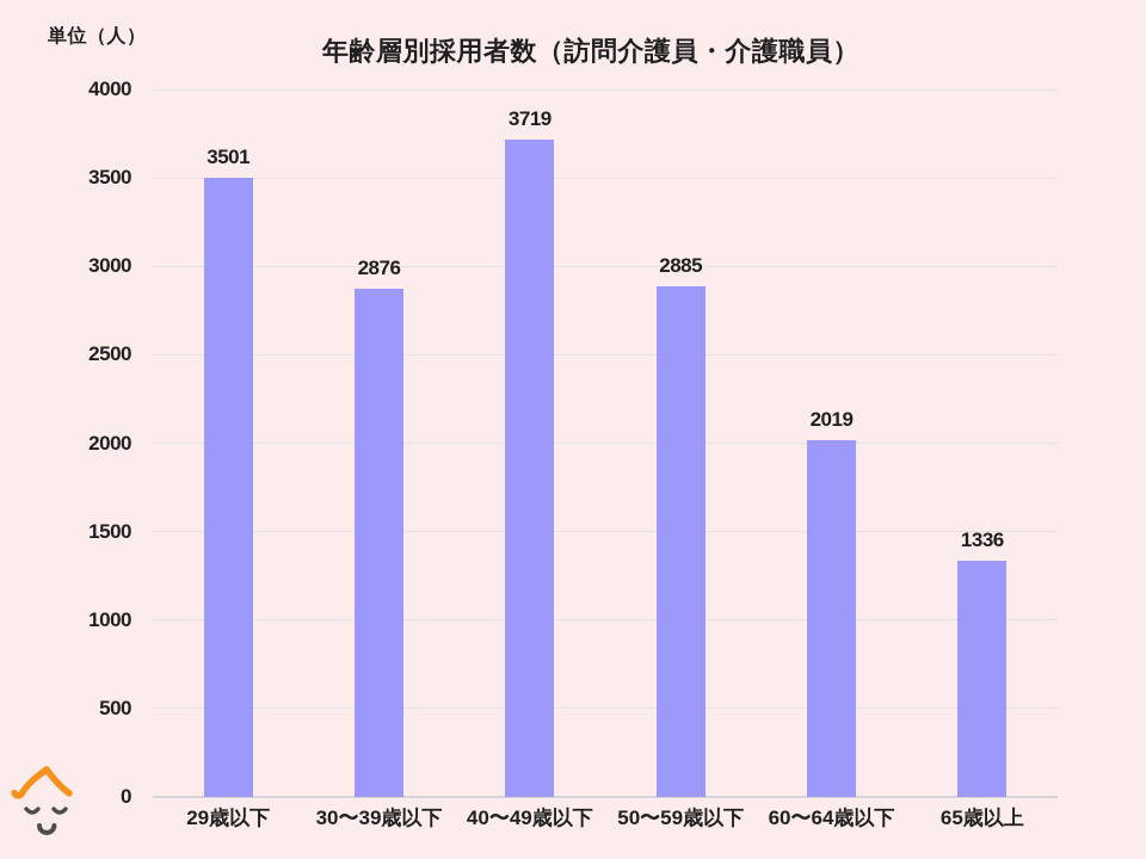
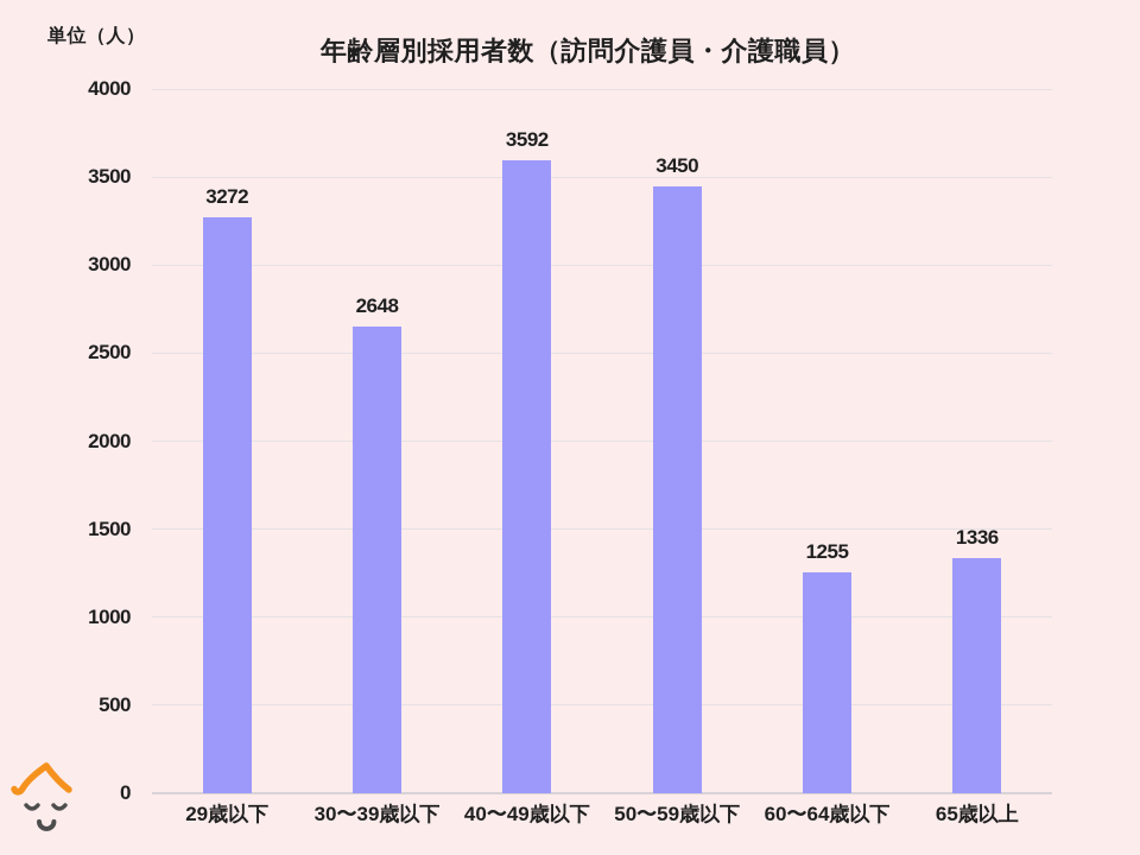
29歳以下: 3501 -> 3272
30〜39歳以下: 2876 -> 2648
40〜49歳以下: 3719 -> 3592
50〜59歳以下: 2885 -> 3450
60〜64歳以下: 2019 -> 1255
